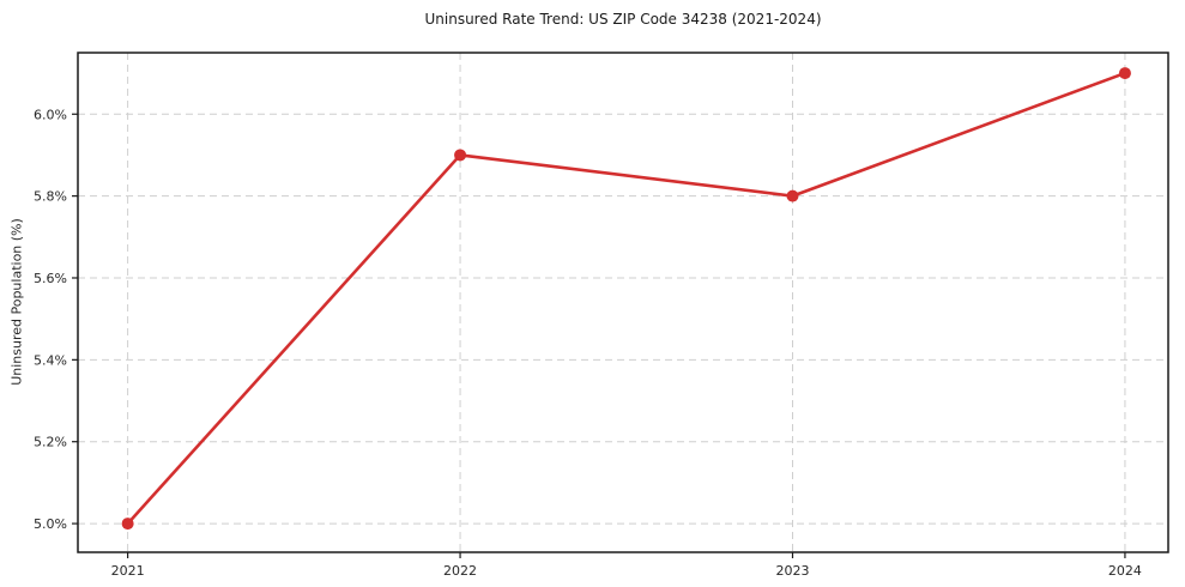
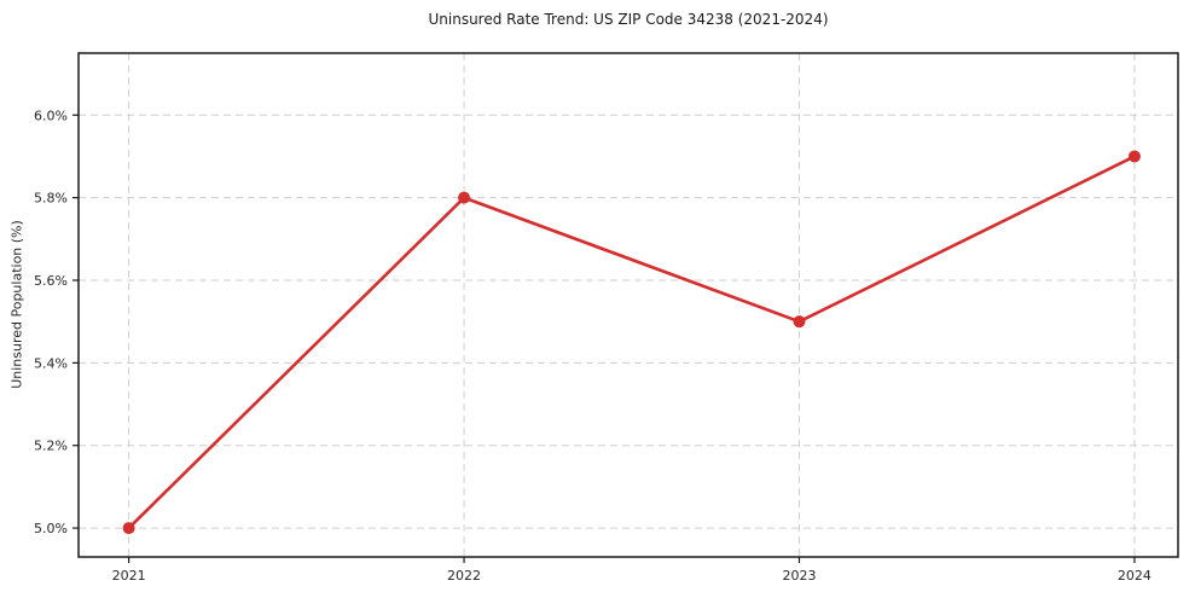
2022: 5.9% -> 5.8%
2023: 5.8% -> 5.5%
2024: 6.1% -> 5.9%
